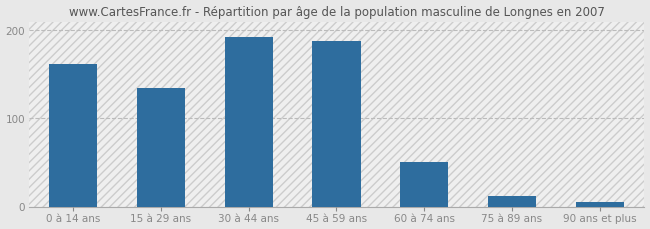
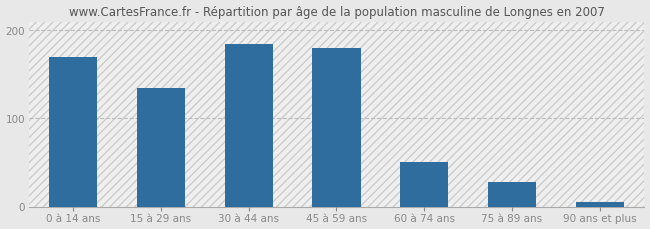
0 à 14 ans: 162 -> 170
30 à 44 ans: 192 -> 185
45 à 59 ans: 188 -> 180
75 à 89 ans: 12 -> 28
